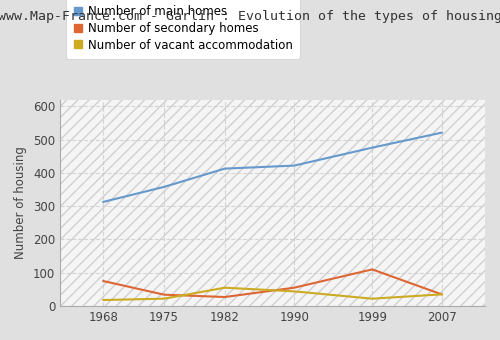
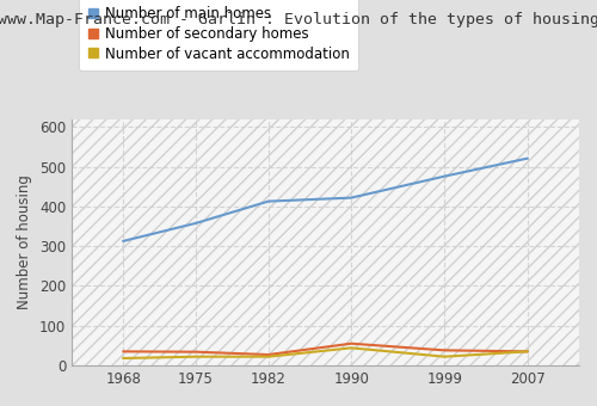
Number of secondary homes/1968: 75 -> 35
Number of vacant accommodation/1982: 55 -> 22
Number of secondary homes/1999: 110 -> 38
